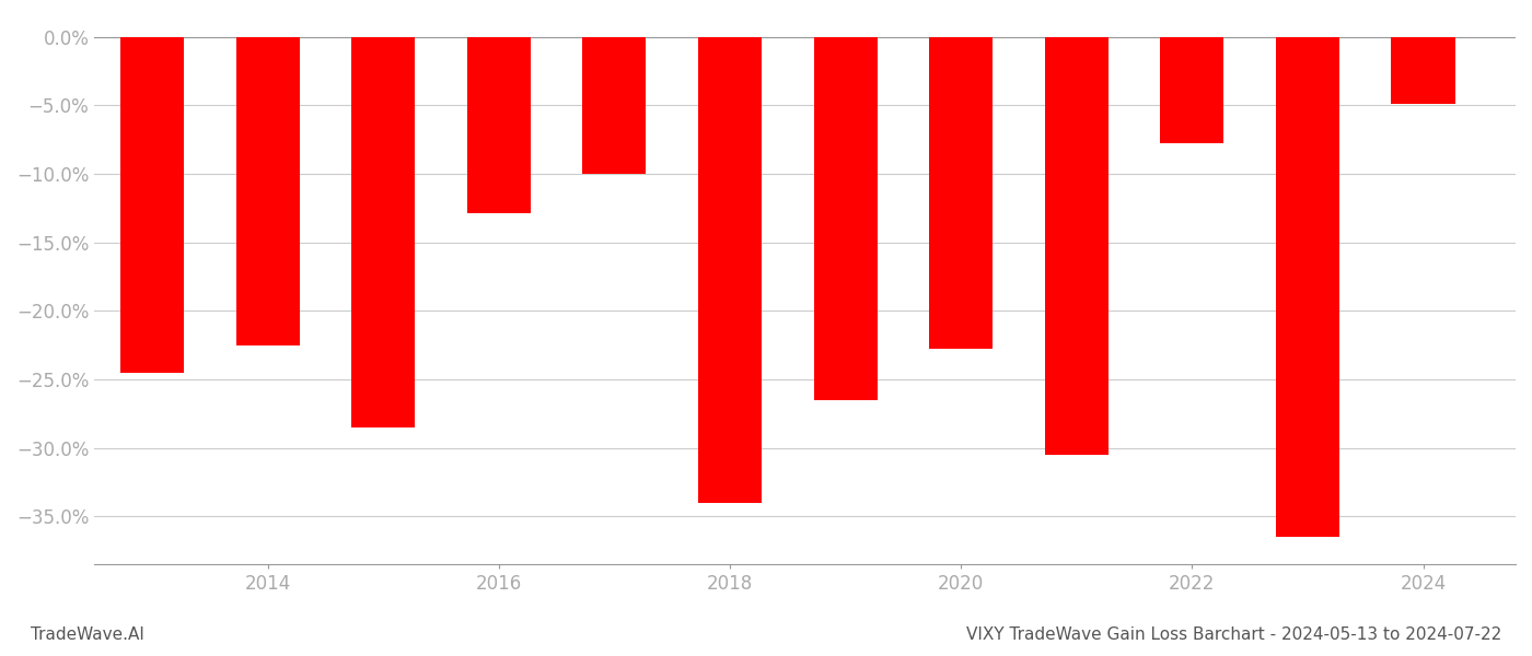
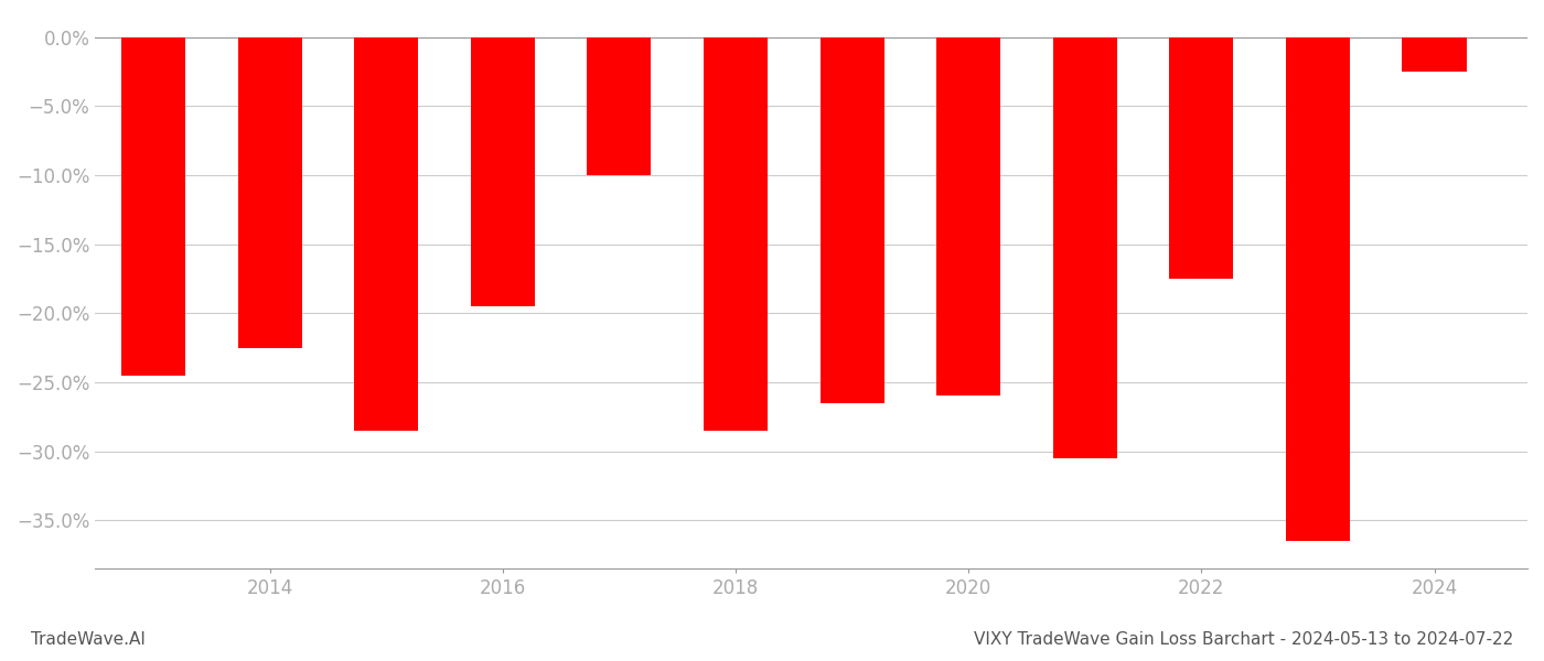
2016: -12.9% -> -19.5%
2018: -34.0% -> -28.5%
2020: -22.8% -> -26.0%
2022: -7.8% -> -17.5%
2024: -4.9% -> -2.5%
